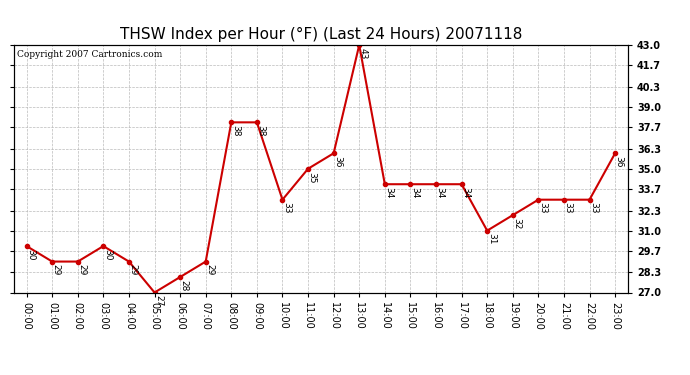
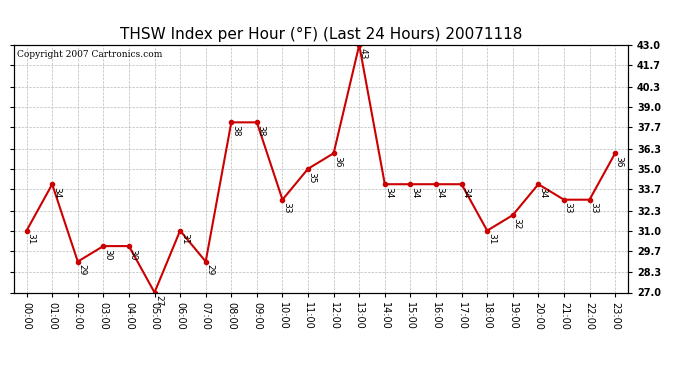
00:00: 30 -> 31
01:00: 29 -> 34
04:00: 29 -> 30
06:00: 28 -> 31
20:00: 33 -> 34
